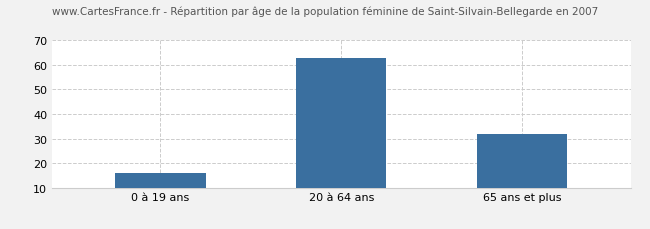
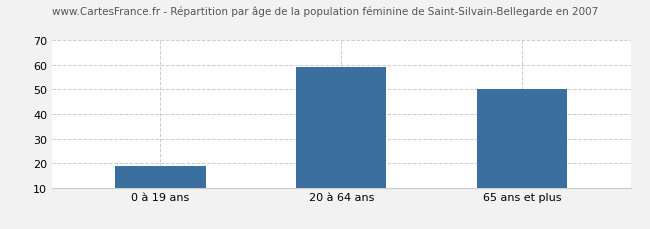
0 à 19 ans: 16 -> 19
20 à 64 ans: 63 -> 59
65 ans et plus: 32 -> 50
